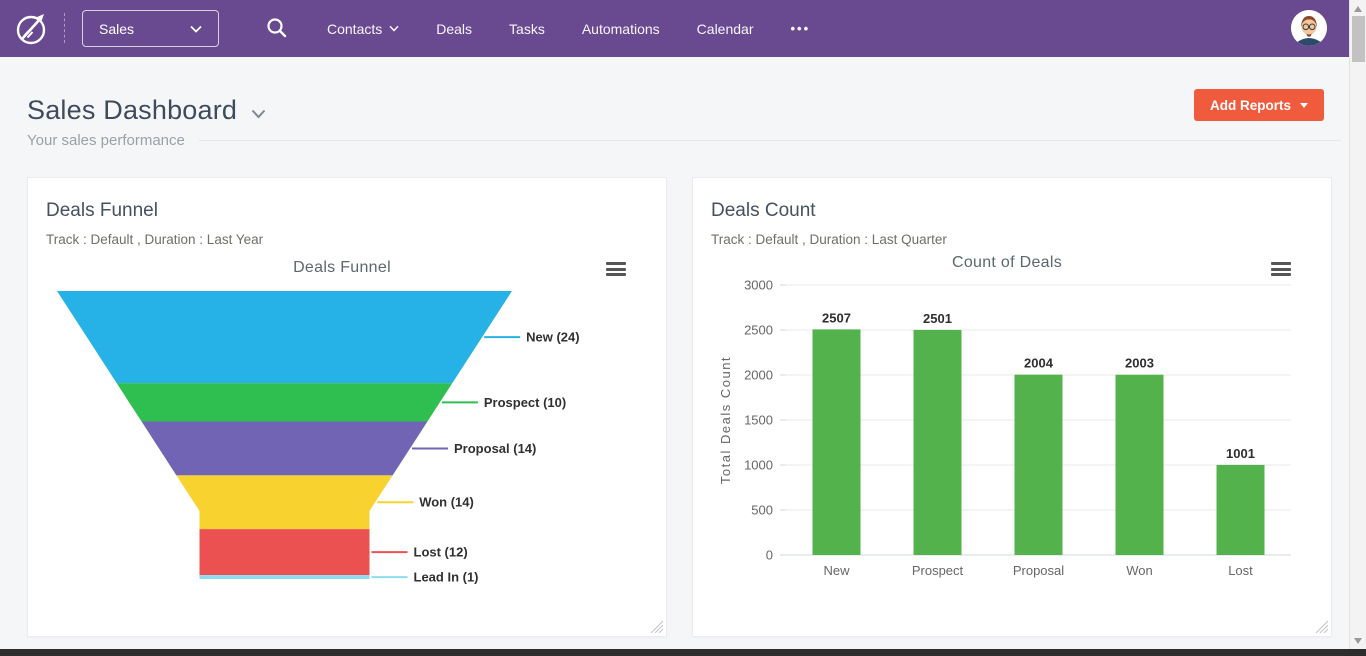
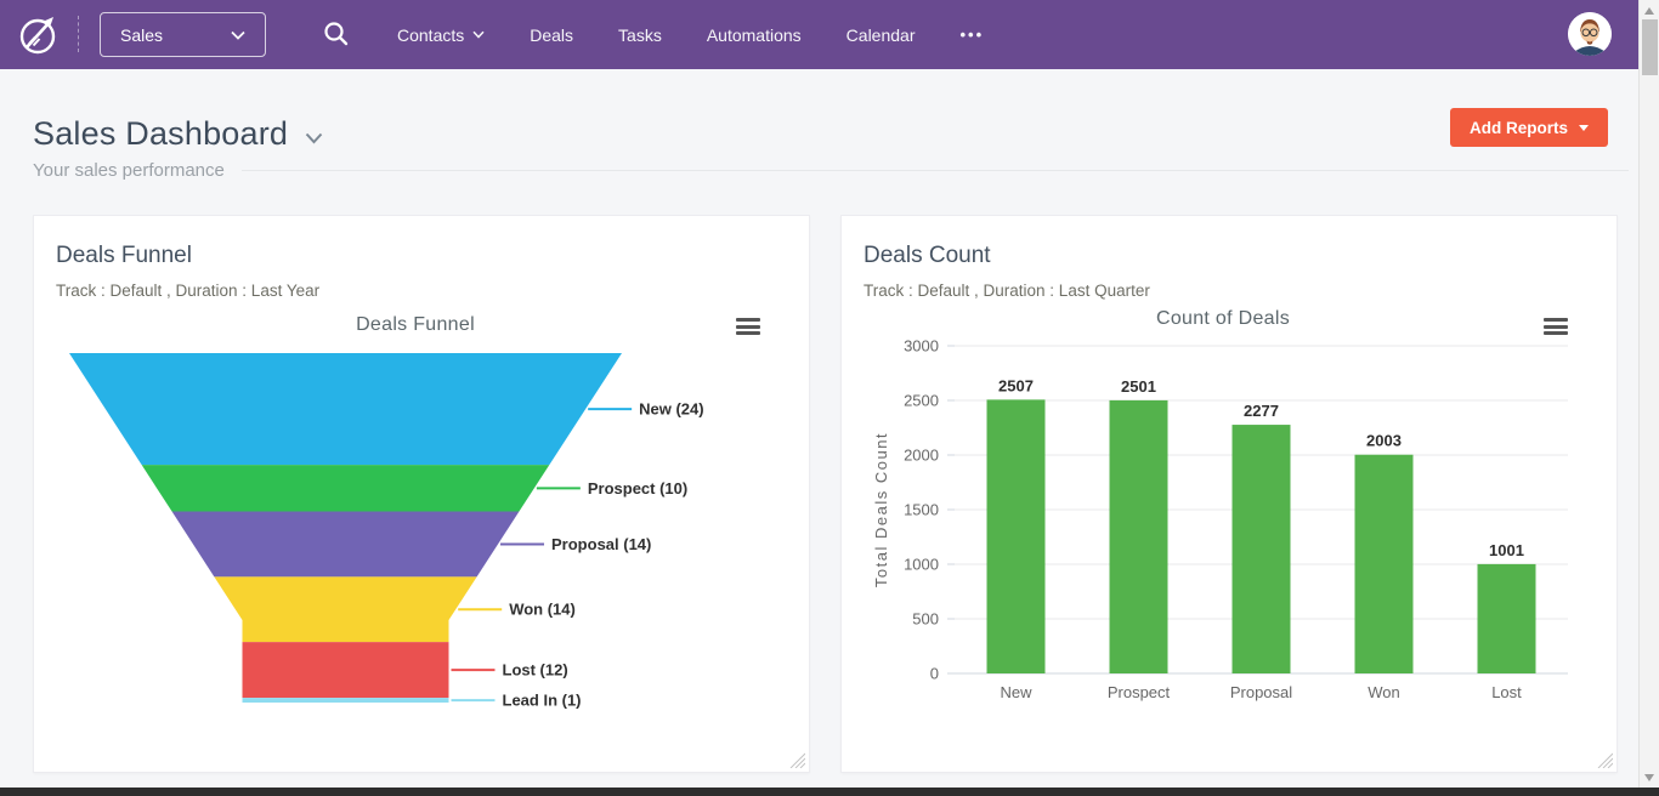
Count of Deals/Proposal: 2004 -> 2277
